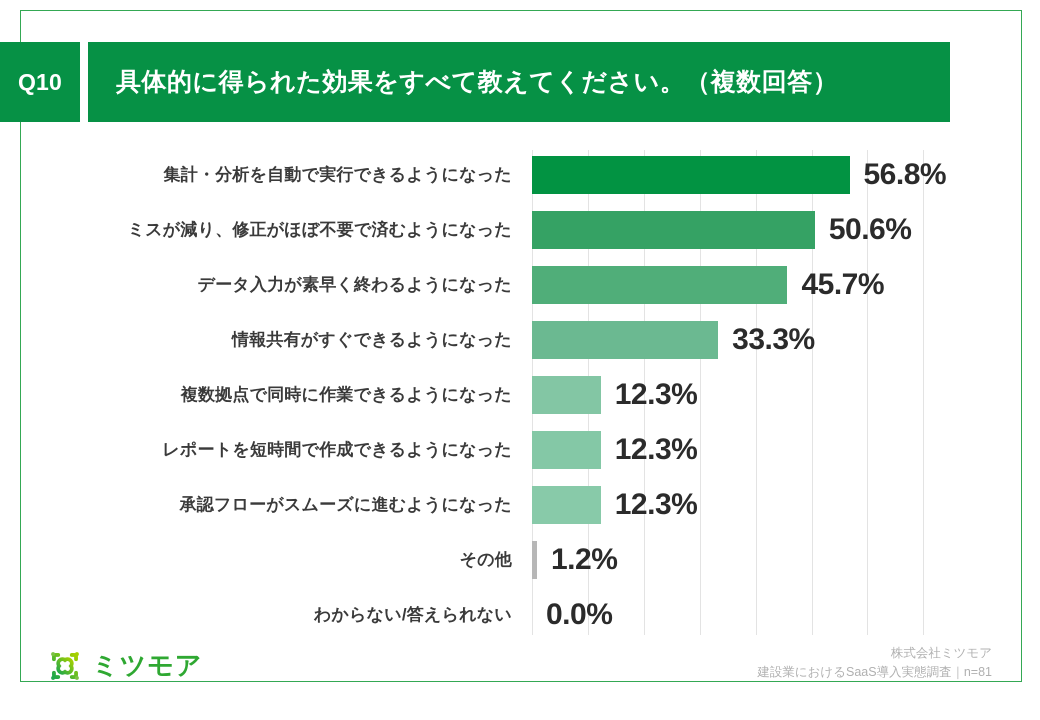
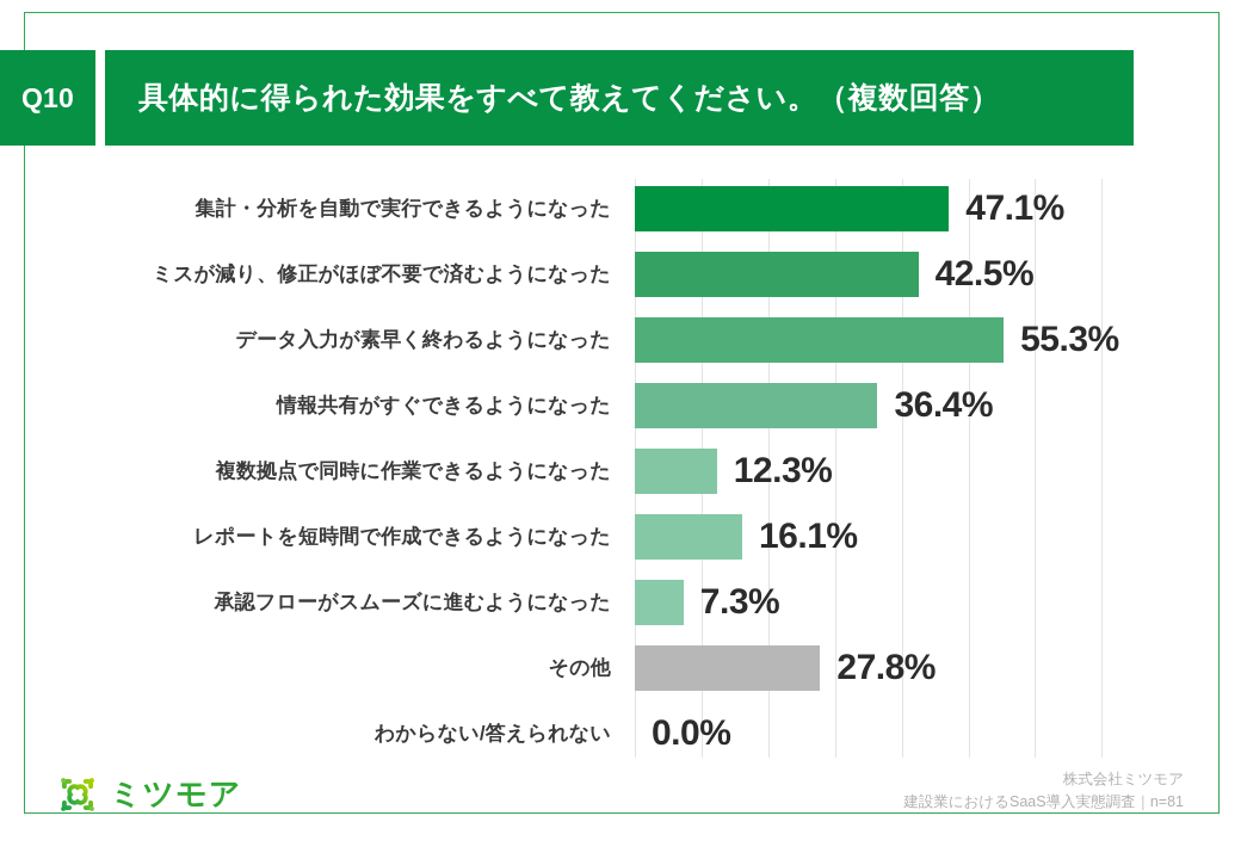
集計・分析を自動で実行できるようになった: 56.8% -> 47.1%
ミスが減り、修正がほぼ不要で済むようになった: 50.6% -> 42.5%
データ入力が素早く終わるようになった: 45.7% -> 55.3%
情報共有がすぐできるようになった: 33.3% -> 36.4%
レポートを短時間で作成できるようになった: 12.3% -> 16.1%
承認フローがスムーズに進むようになった: 12.3% -> 7.3%
その他: 1.2% -> 27.8%
